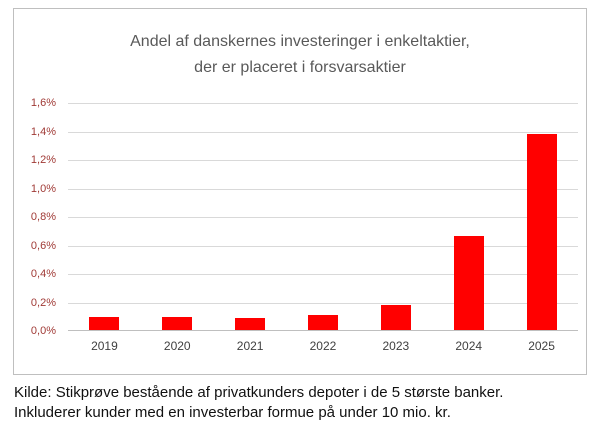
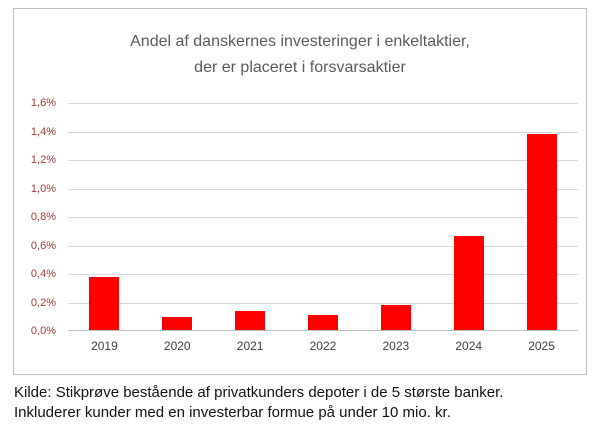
2019: 0,10% -> 0,38%
2021: 0,09% -> 0,14%
